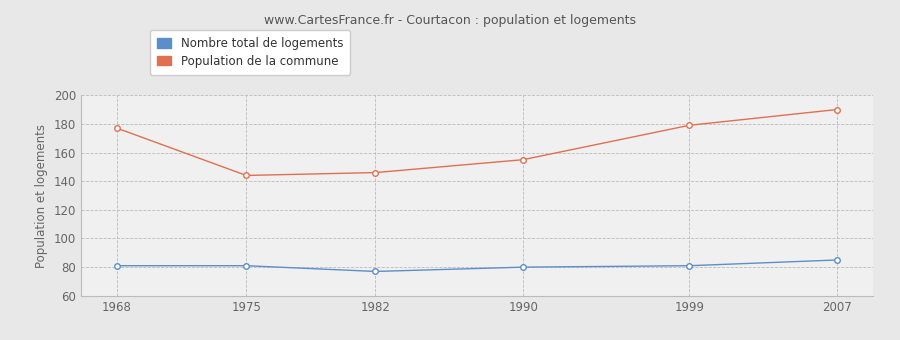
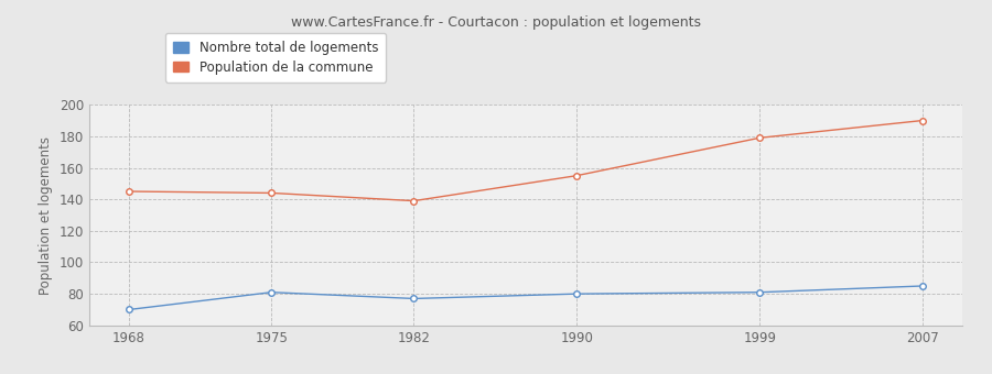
Nombre total de logements/1968: 81 -> 70
Population de la commune/1968: 177 -> 145
Population de la commune/1982: 146 -> 139
